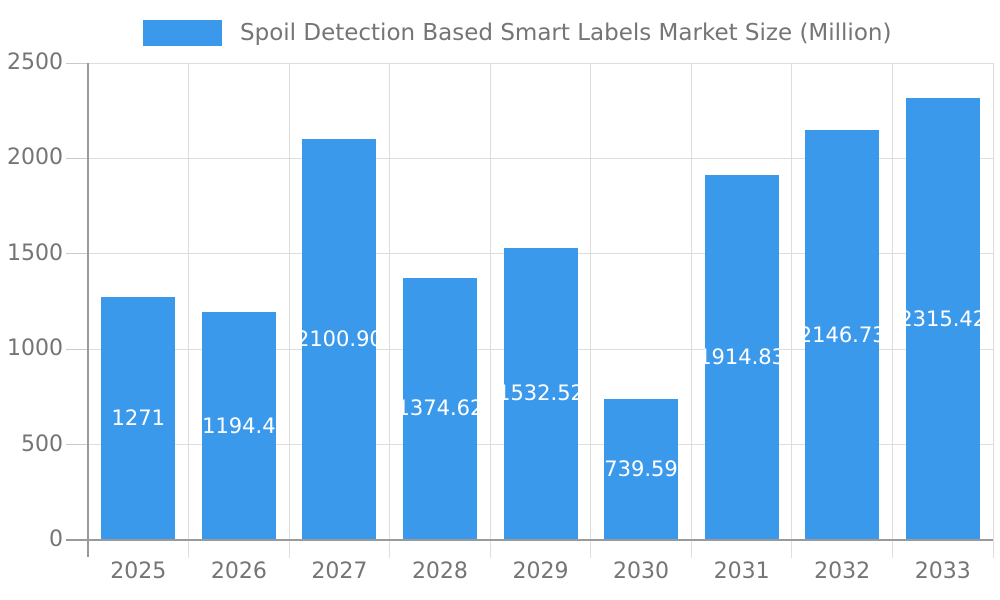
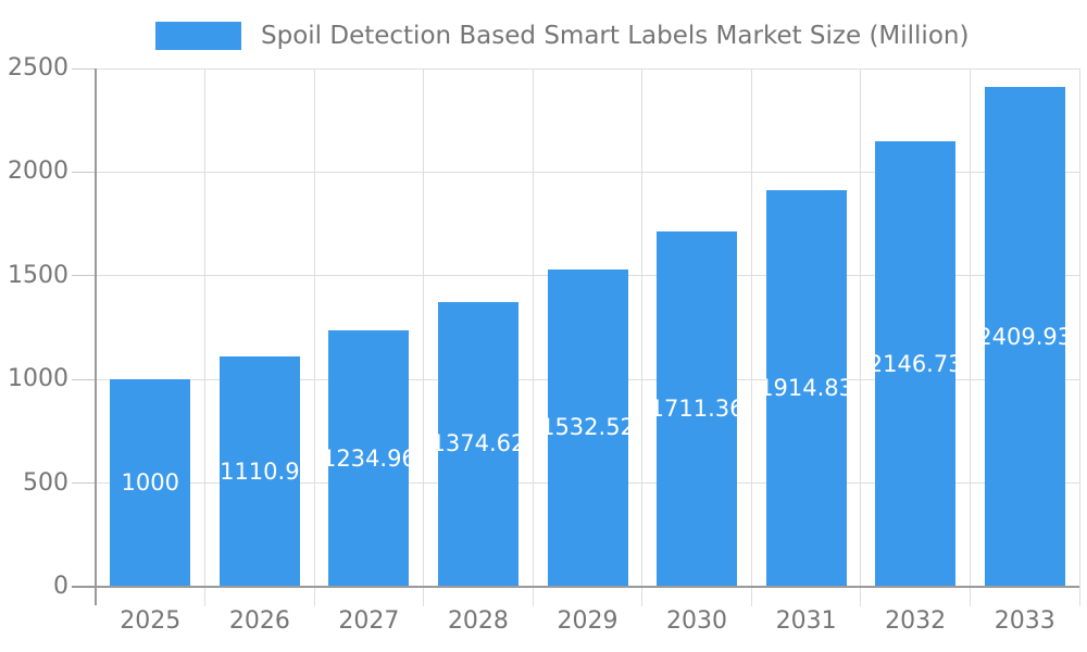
2025: 1271 -> 1000
2026: 1194.4 -> 1110.9
2027: 2100.90 -> 1234.96
2030: 739.59 -> 1711.36
2033: 2315.42 -> 2409.93
